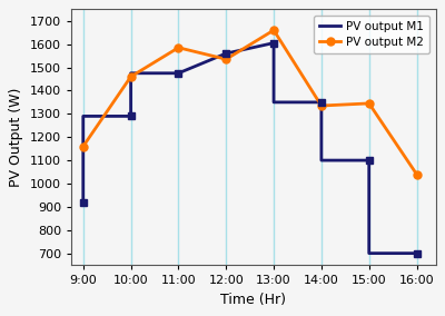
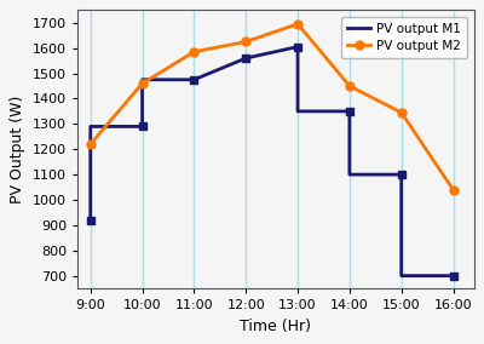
PV output M2/9:00: 1160 -> 1220
PV output M2/12:00: 1535 -> 1625
PV output M2/13:00: 1660 -> 1695
PV output M2/14:00: 1335 -> 1450
